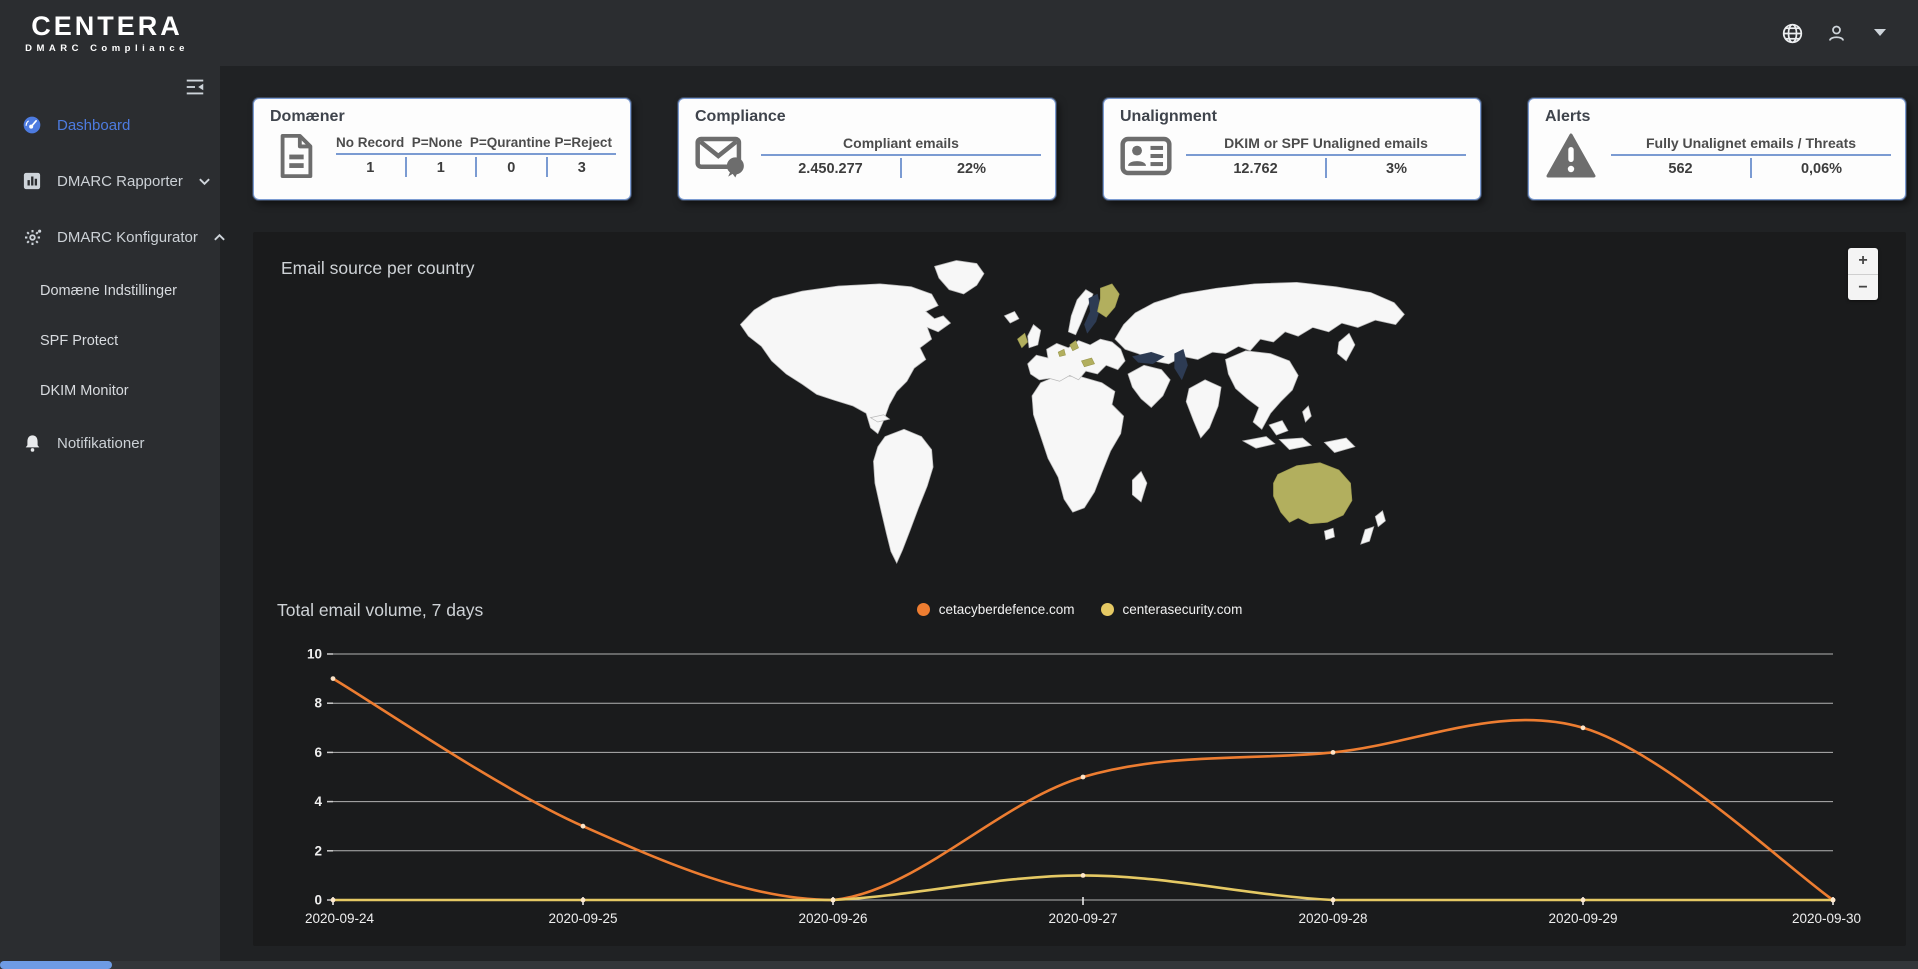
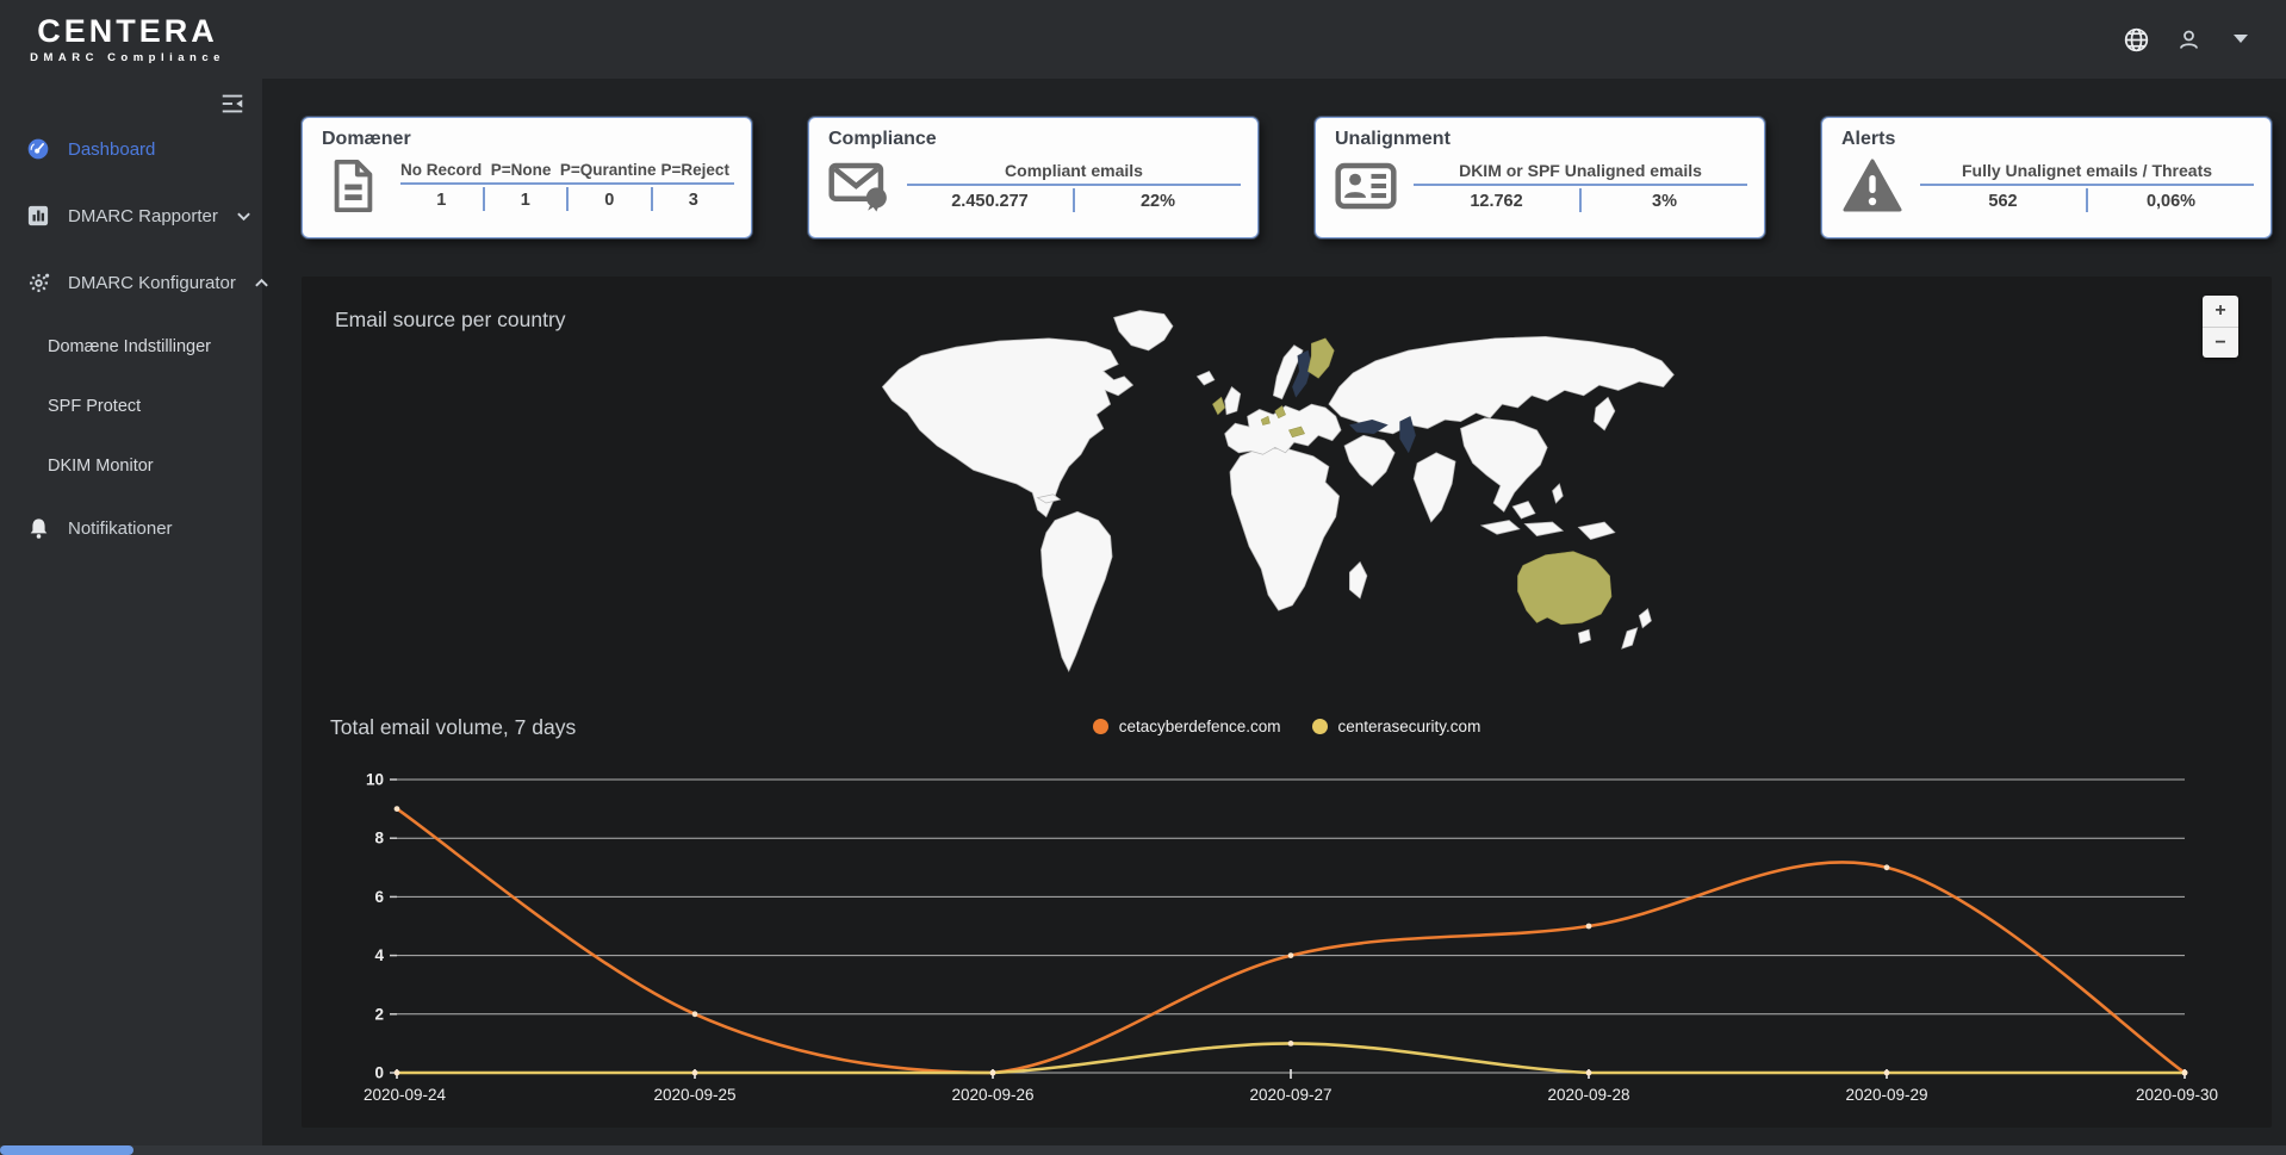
cetacyberdefence.com/2020-09-25: 3 -> 2
cetacyberdefence.com/2020-09-27: 5 -> 4
cetacyberdefence.com/2020-09-28: 6 -> 5
